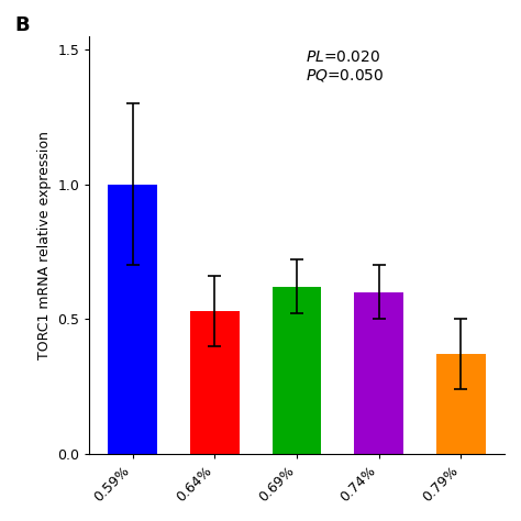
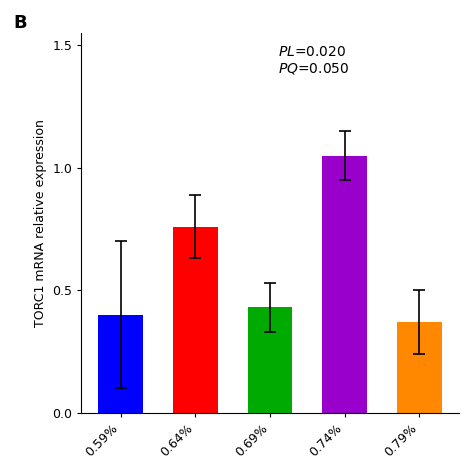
0.59%: 1.00 -> 0.40
0.64%: 0.53 -> 0.76
0.69%: 0.62 -> 0.43
0.74%: 0.60 -> 1.05
